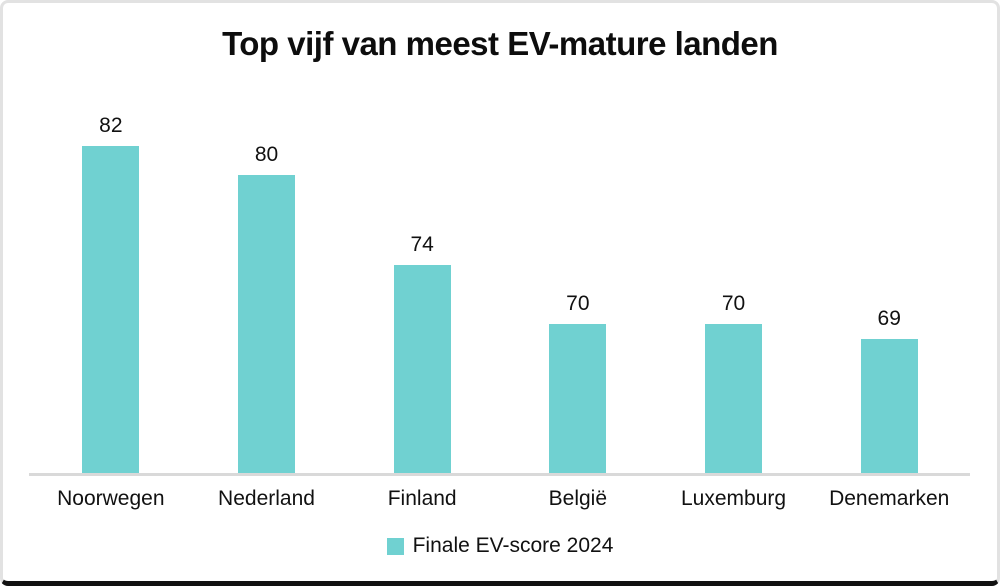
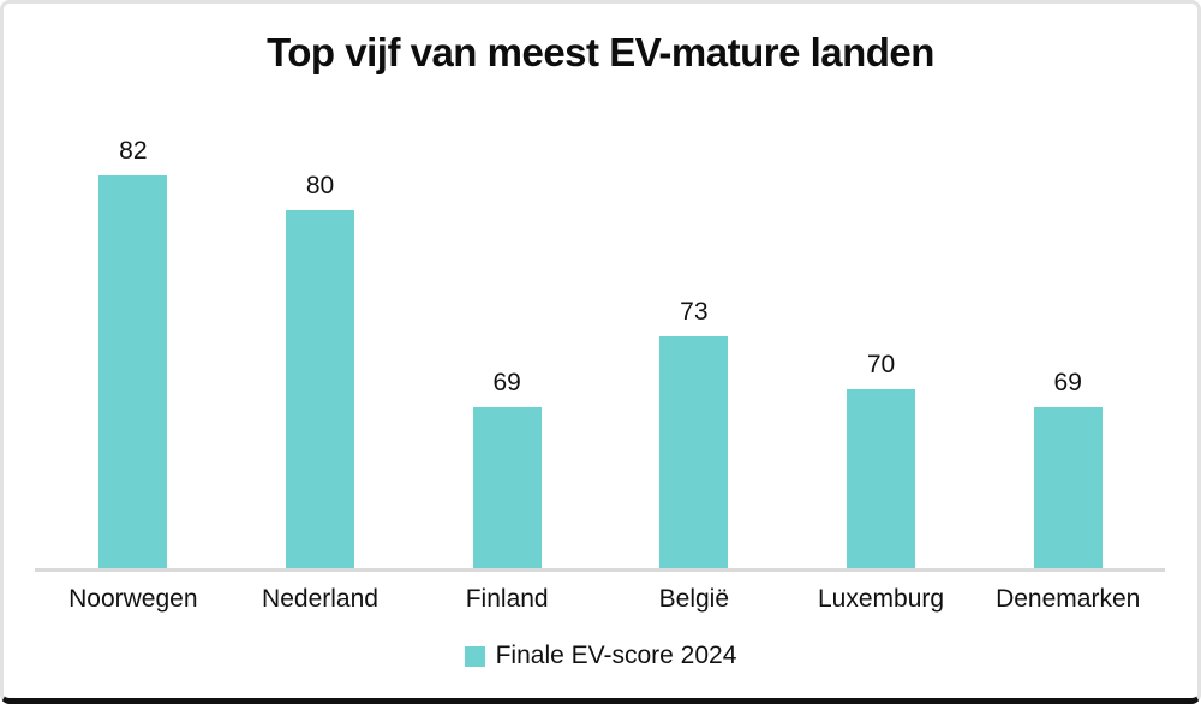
Finland: 74 -> 69
België: 70 -> 73
